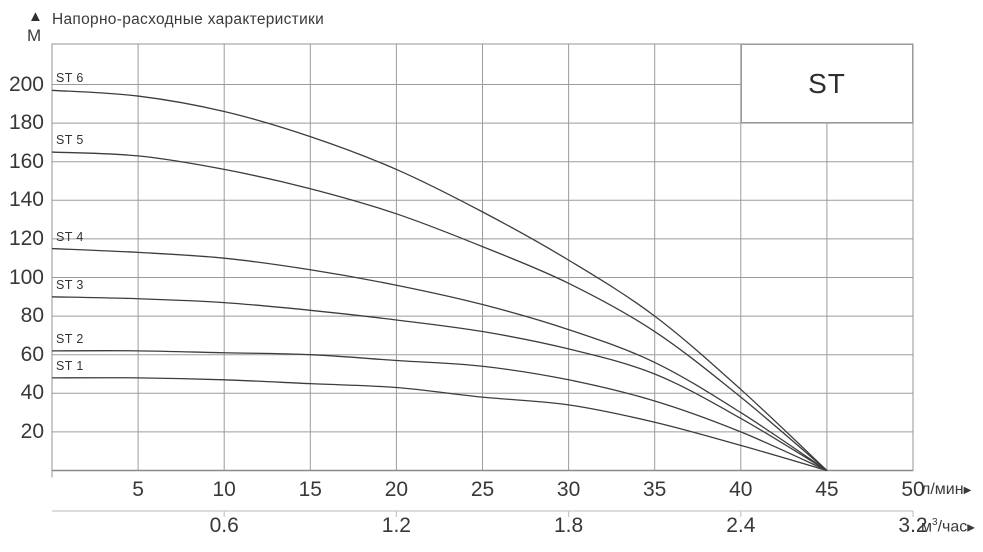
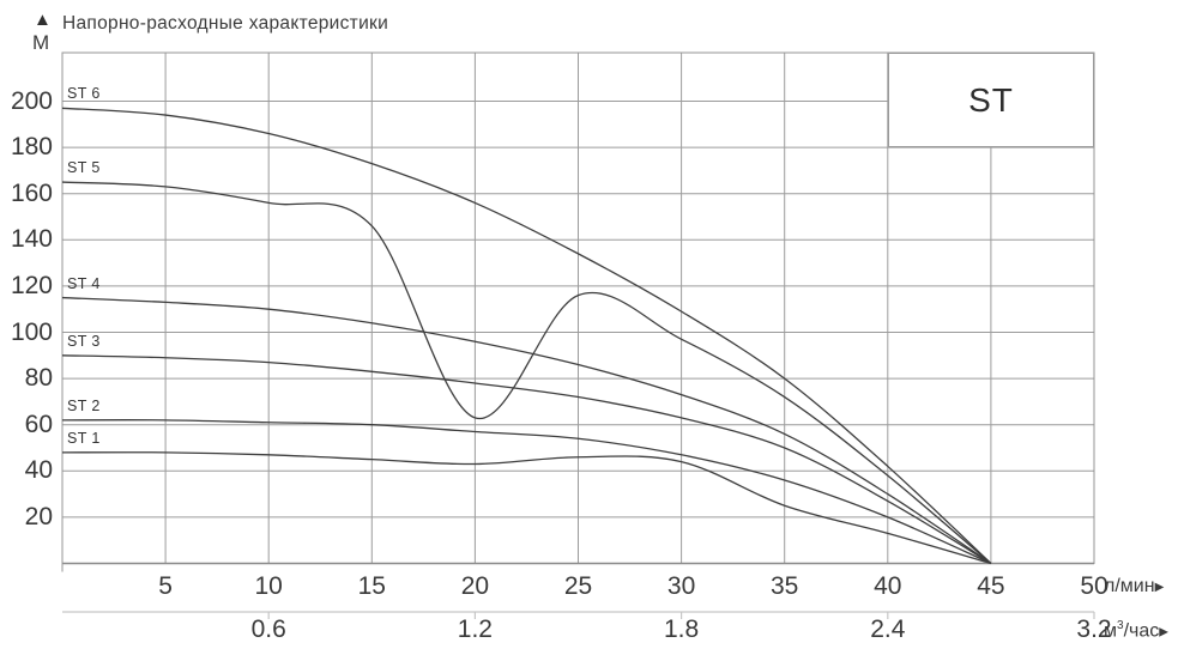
ST 5/20: 133 -> 63
ST 1/25: 38 -> 46
ST 1/30: 34 -> 44
